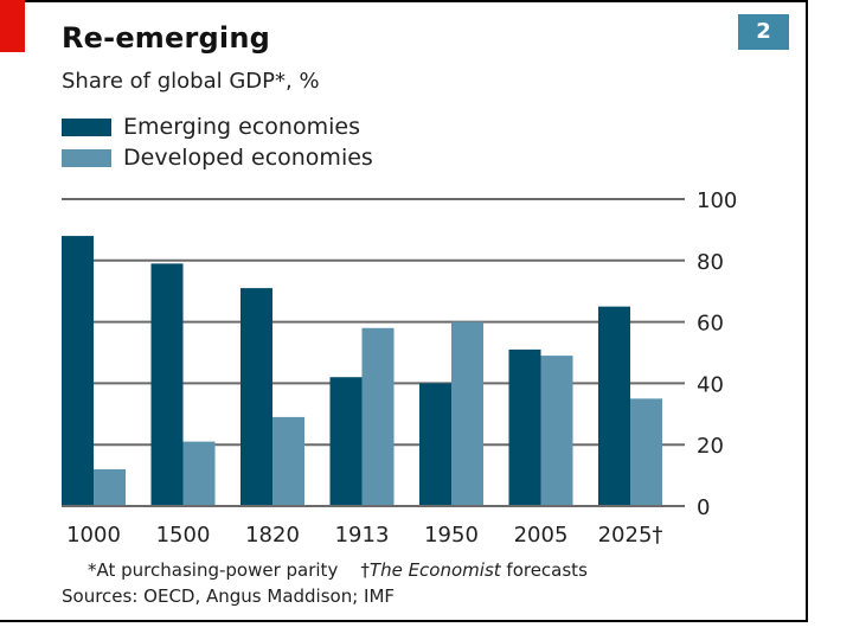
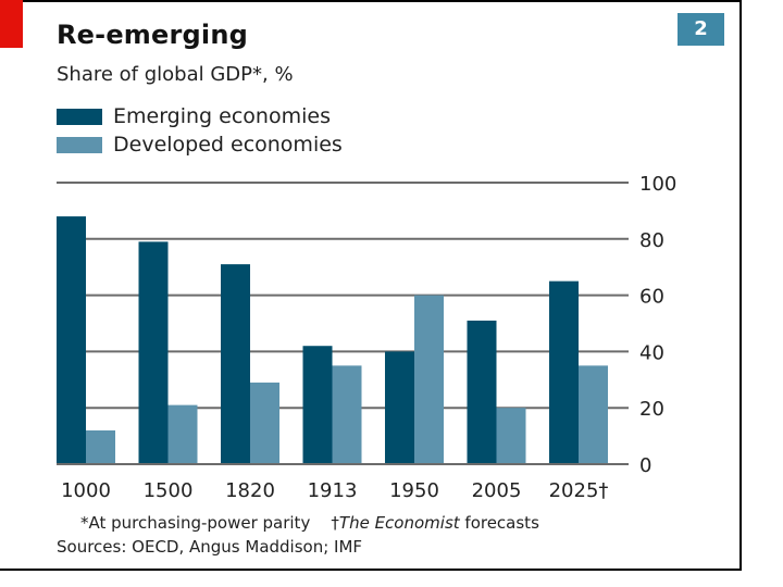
Developed economies/1913: 58 -> 35
Developed economies/2005: 49 -> 20
